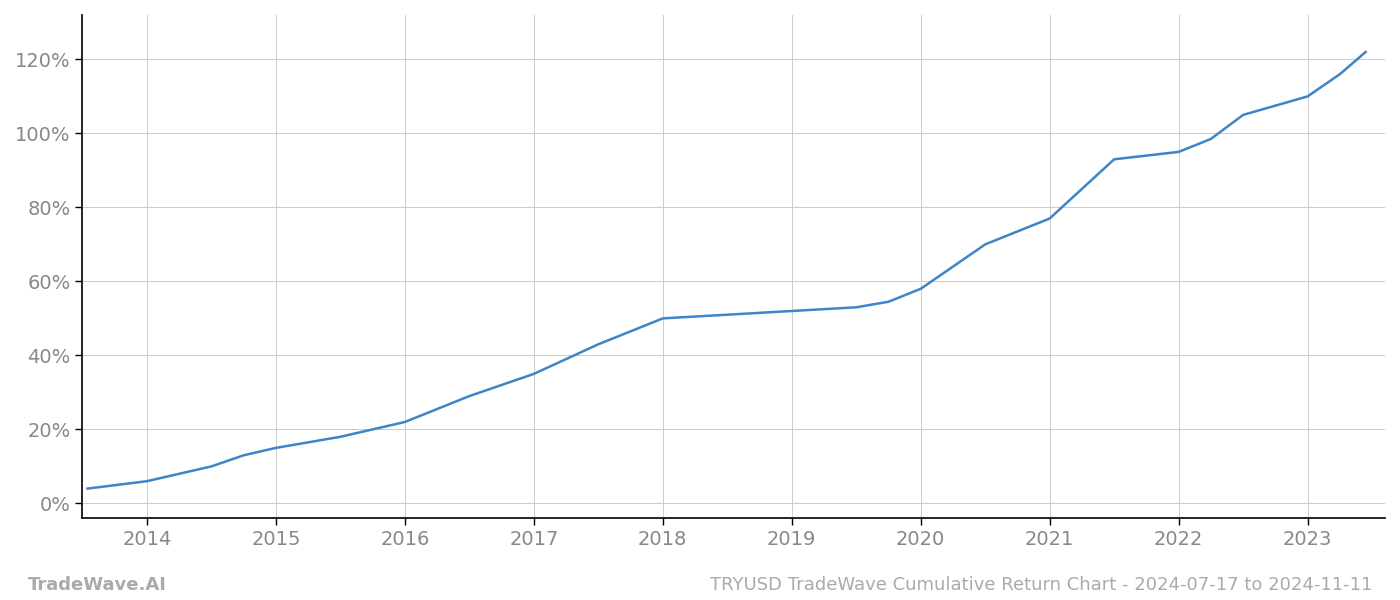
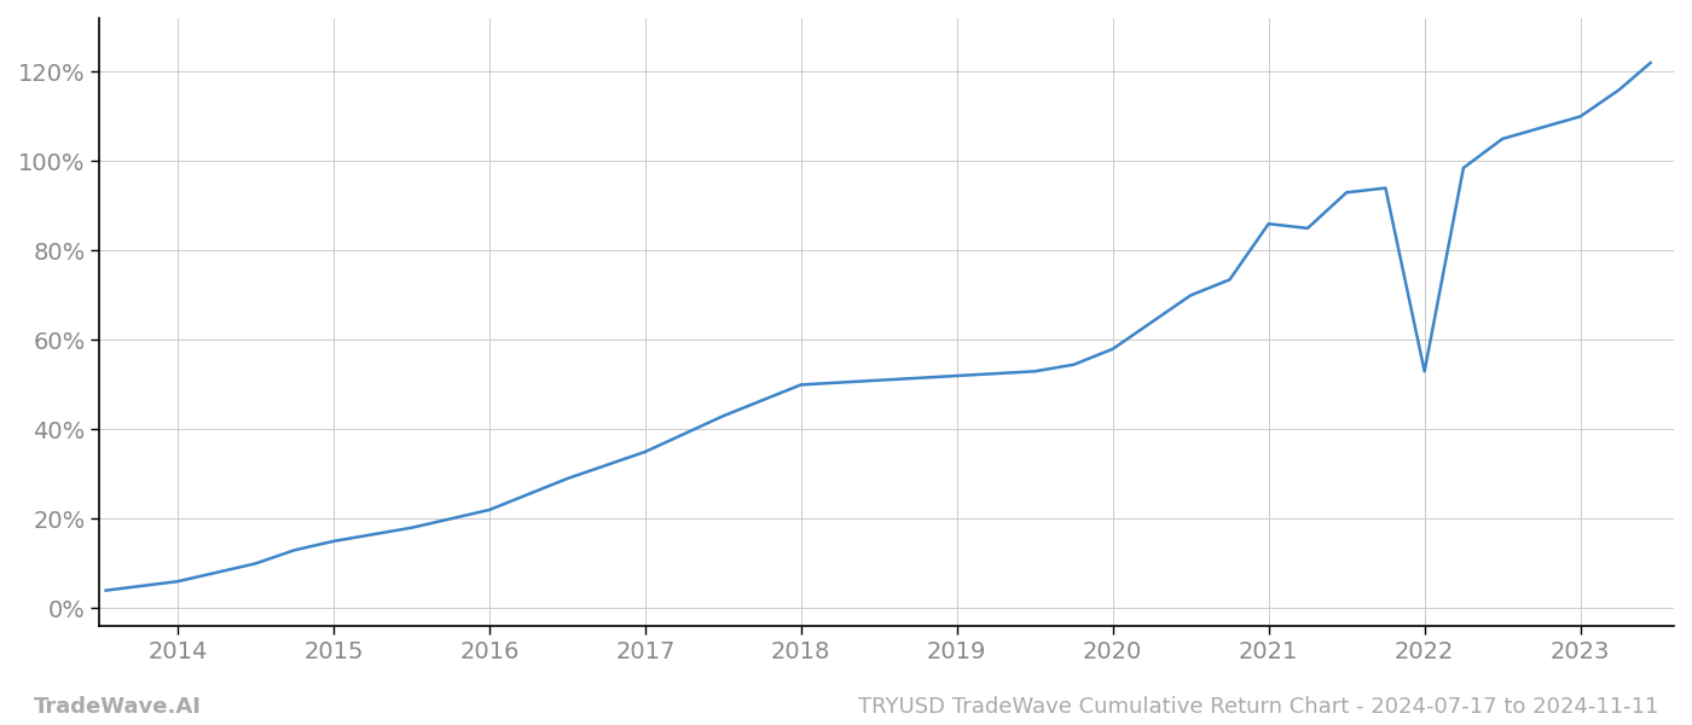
2021: 77.0% -> 86.0%
2022: 95.0% -> 53.0%
